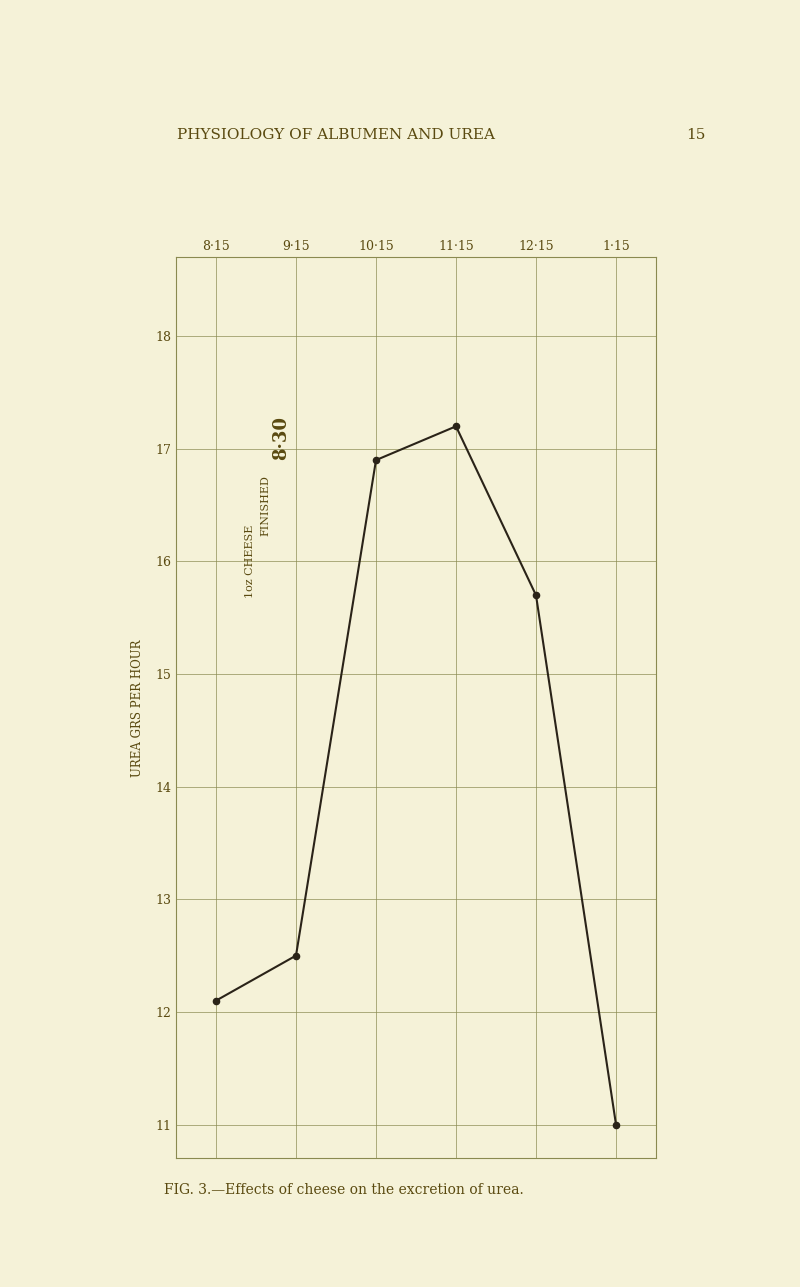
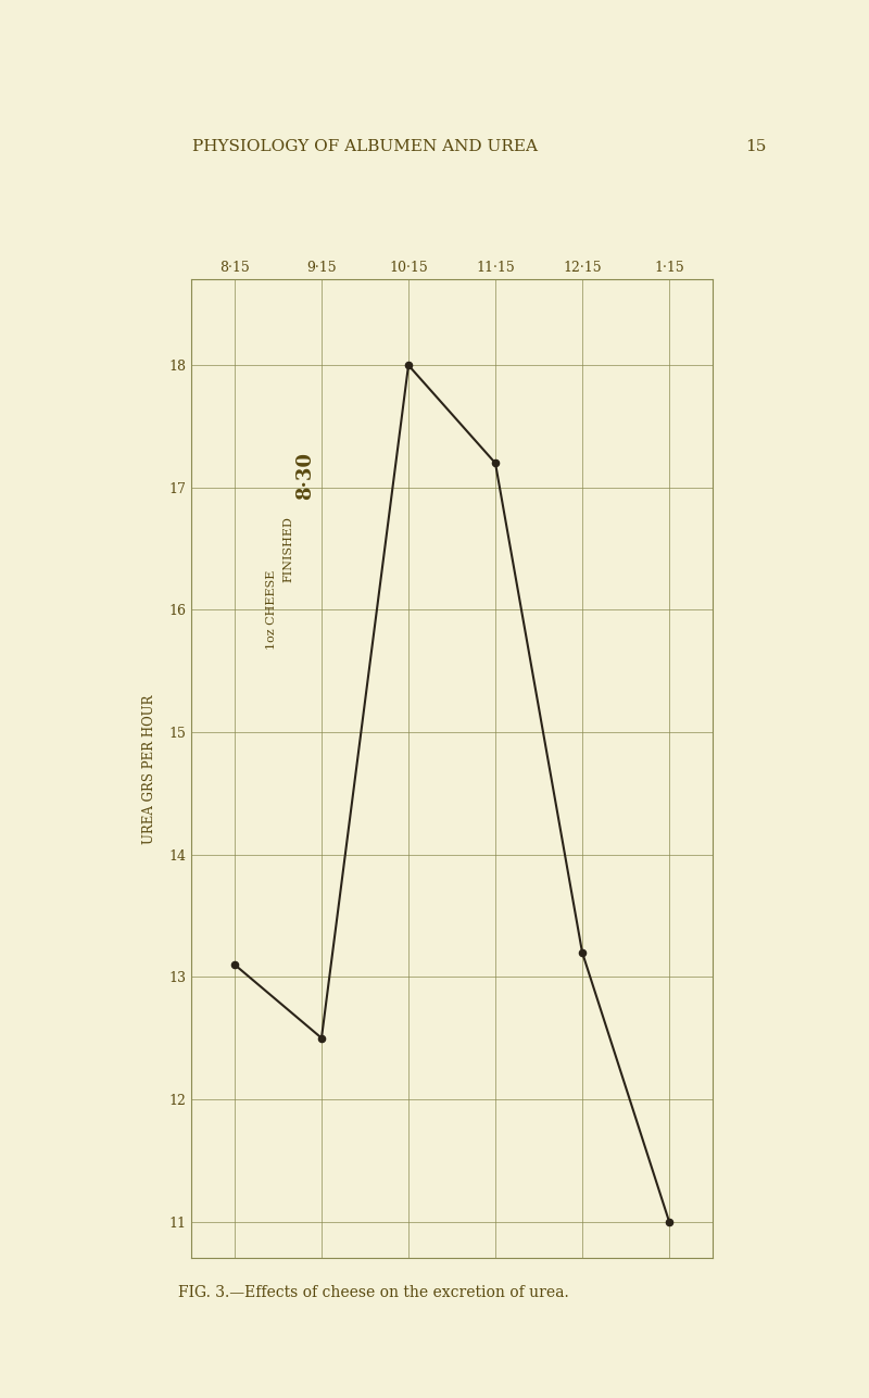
8·15: 12.1 -> 13.1
10·15: 16.9 -> 18.0
12·15: 15.7 -> 13.2
